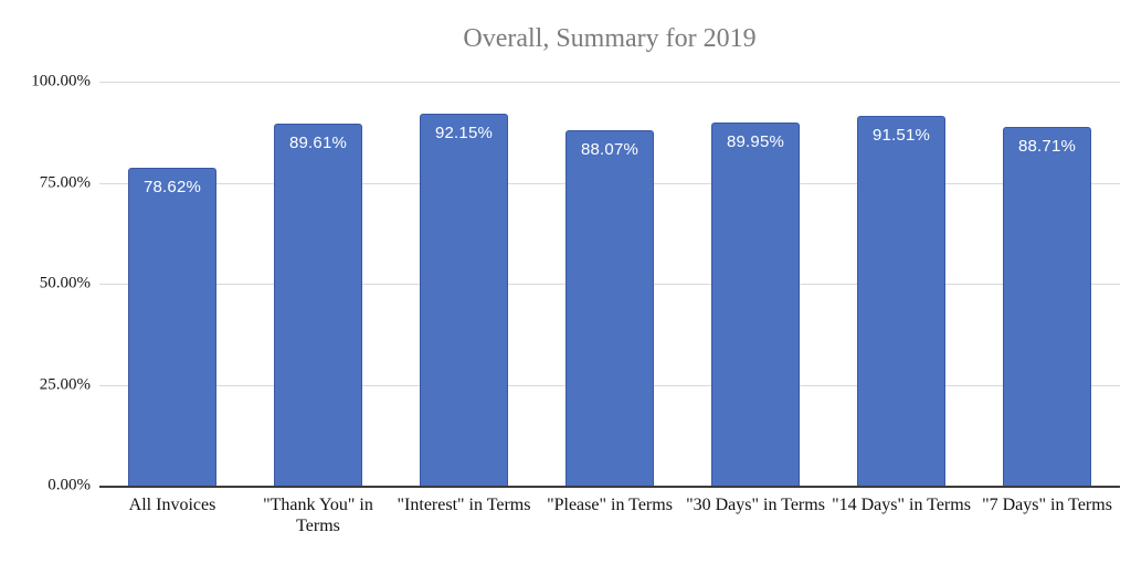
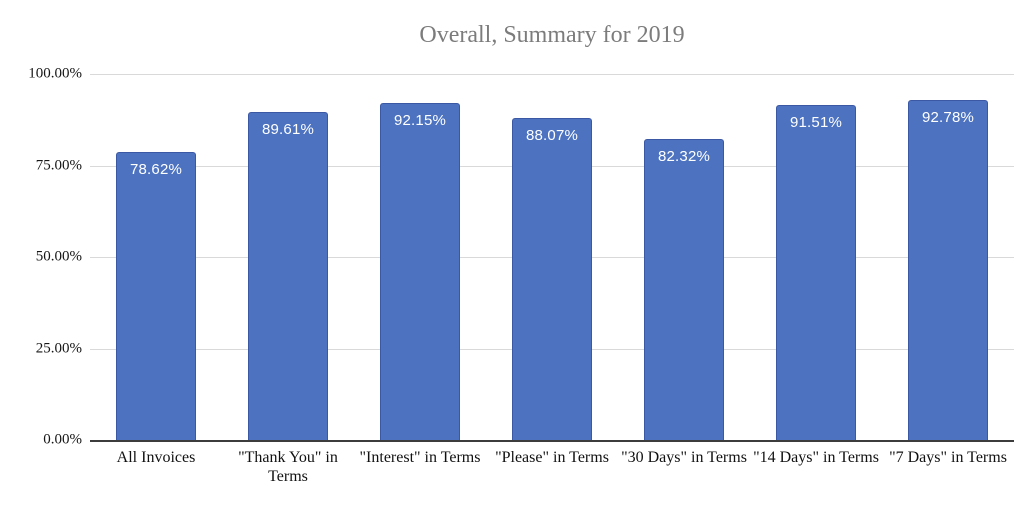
"30 Days" in Terms: 89.95% -> 82.32%
"7 Days" in Terms: 88.71% -> 92.78%
